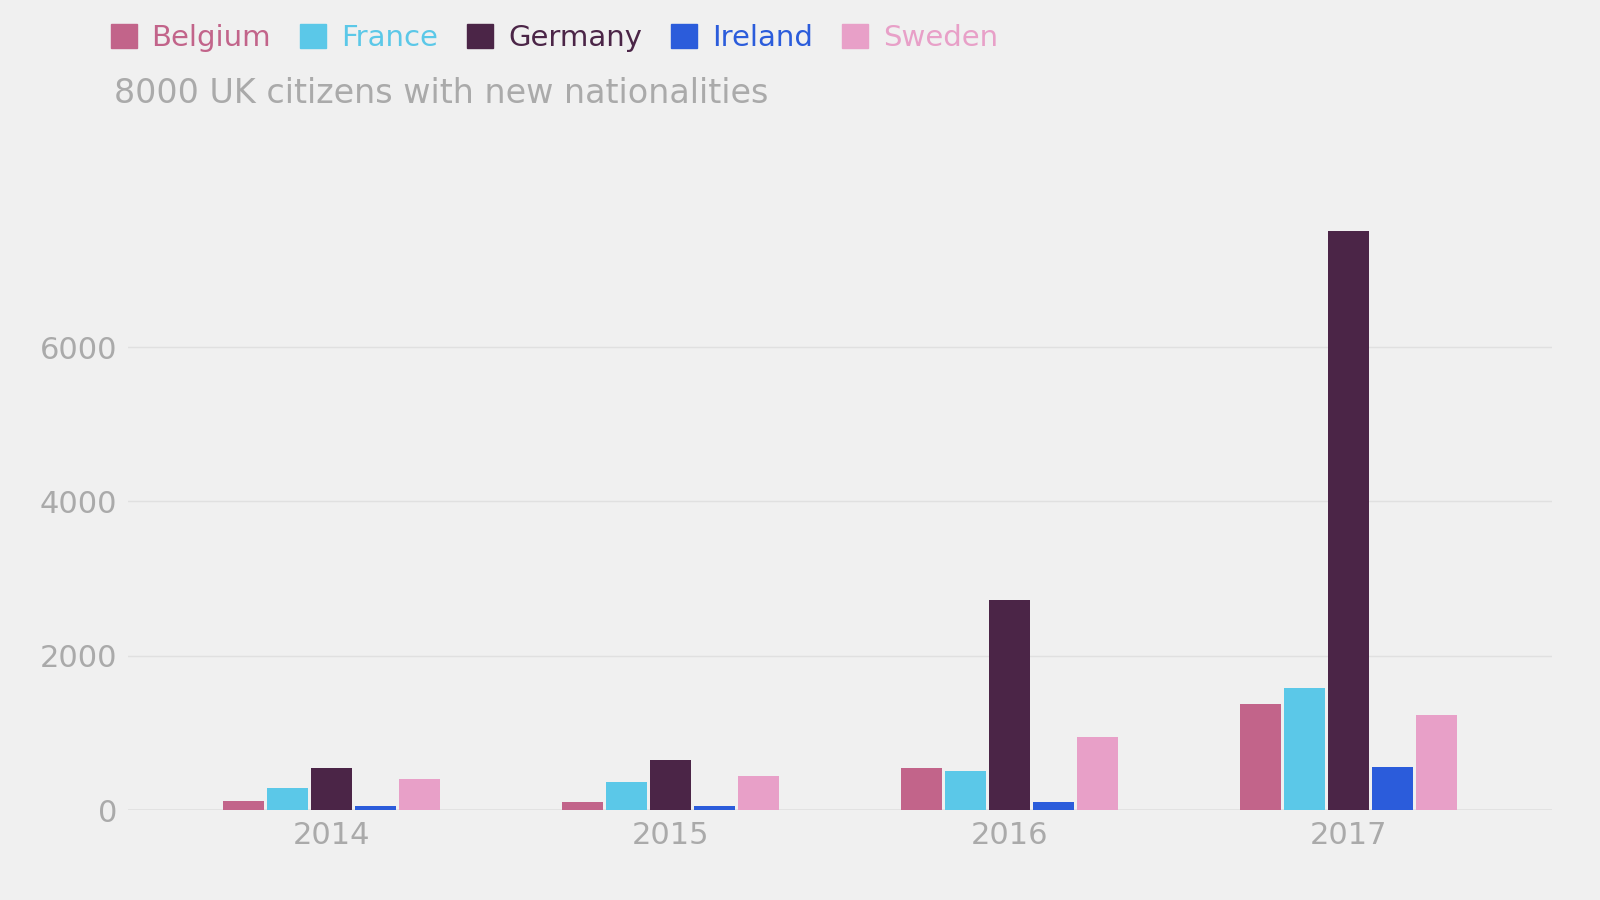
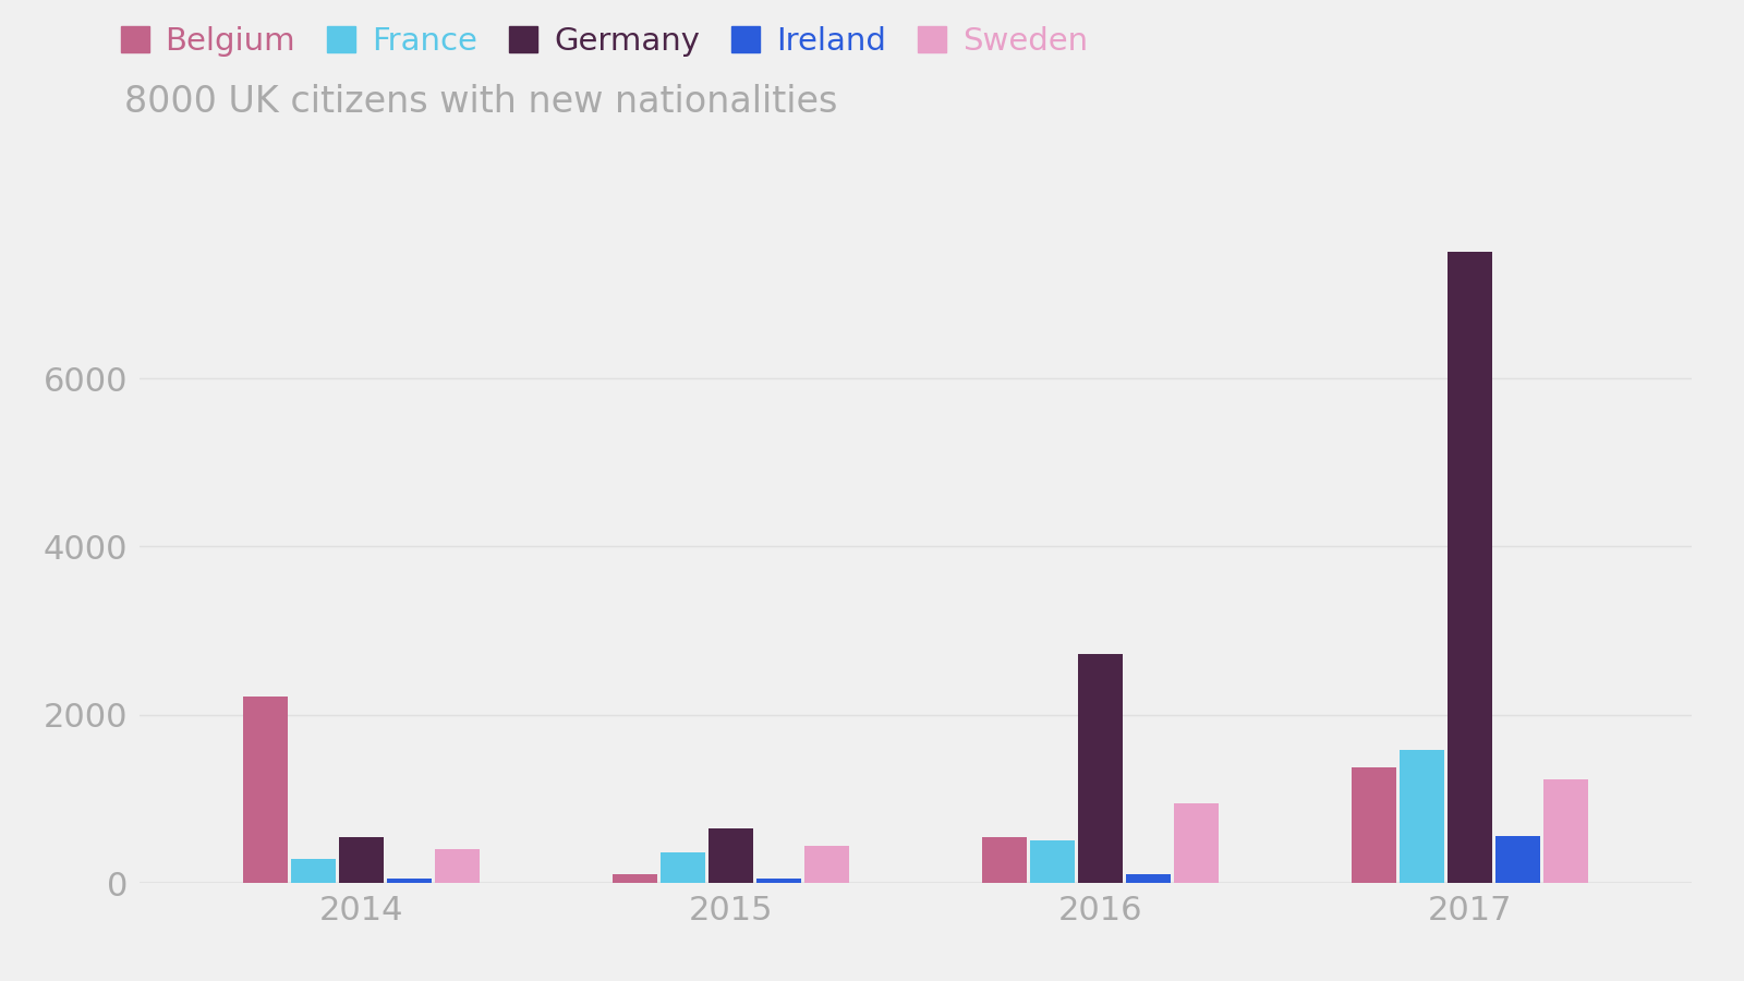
Belgium/2014: 120 -> 2220
